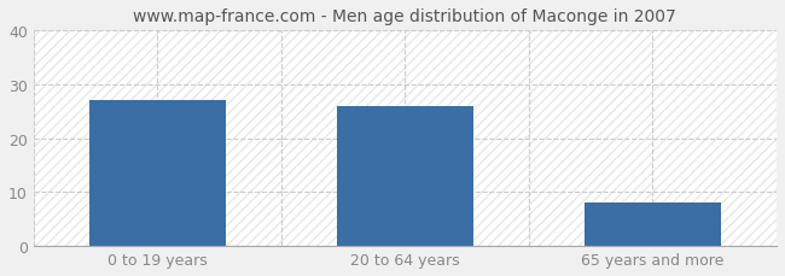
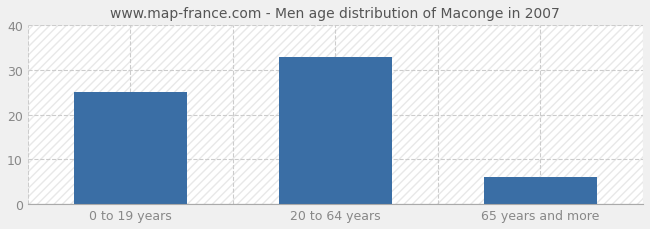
0 to 19 years: 27 -> 25
20 to 64 years: 26 -> 33
65 years and more: 8 -> 6
